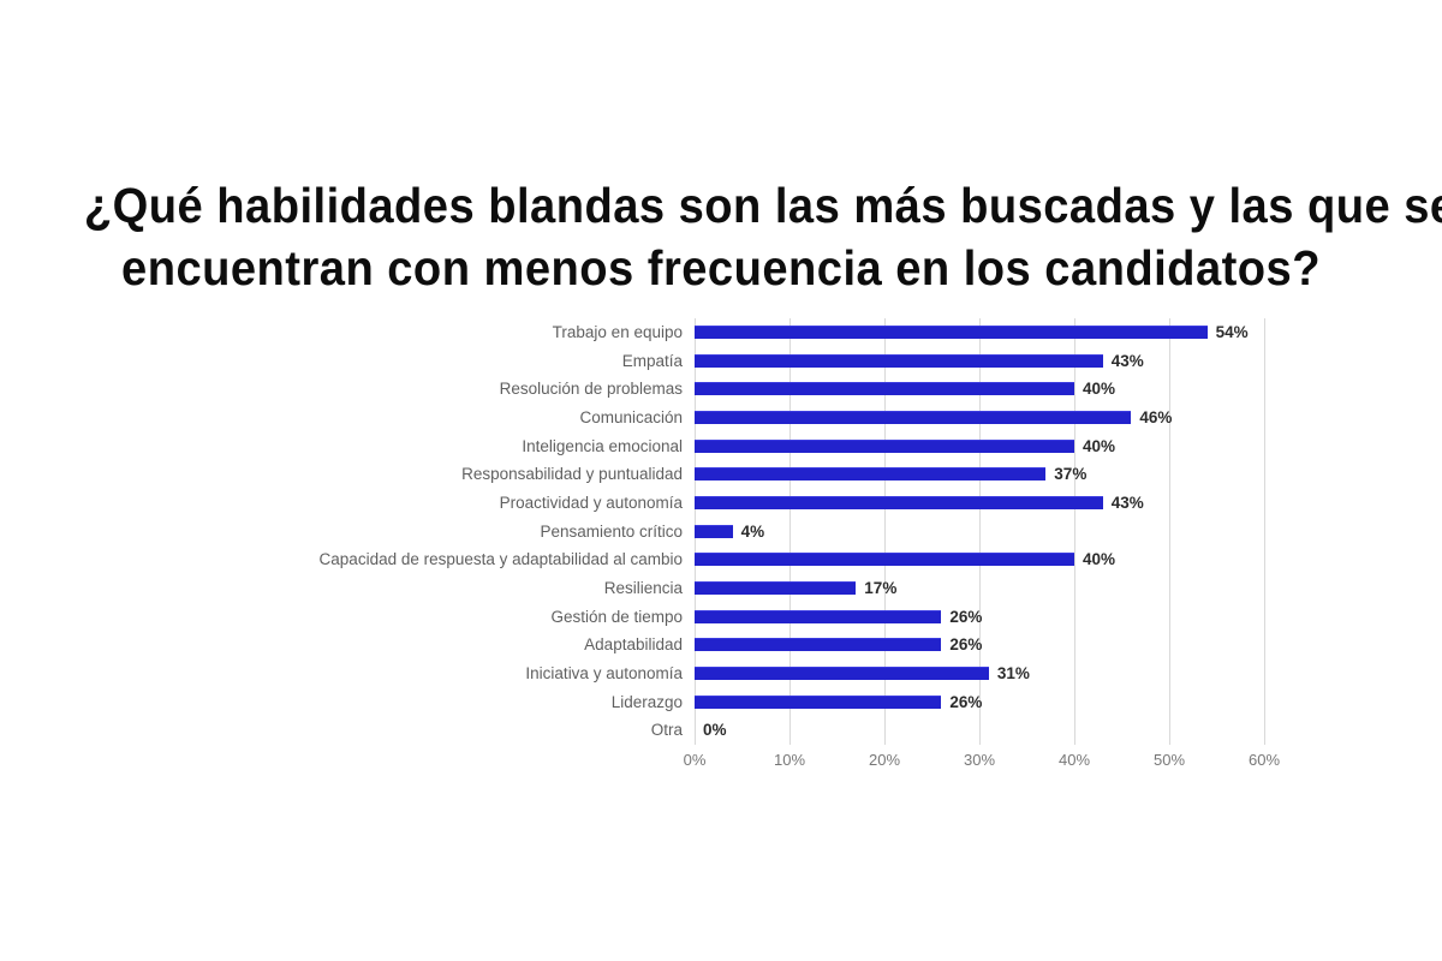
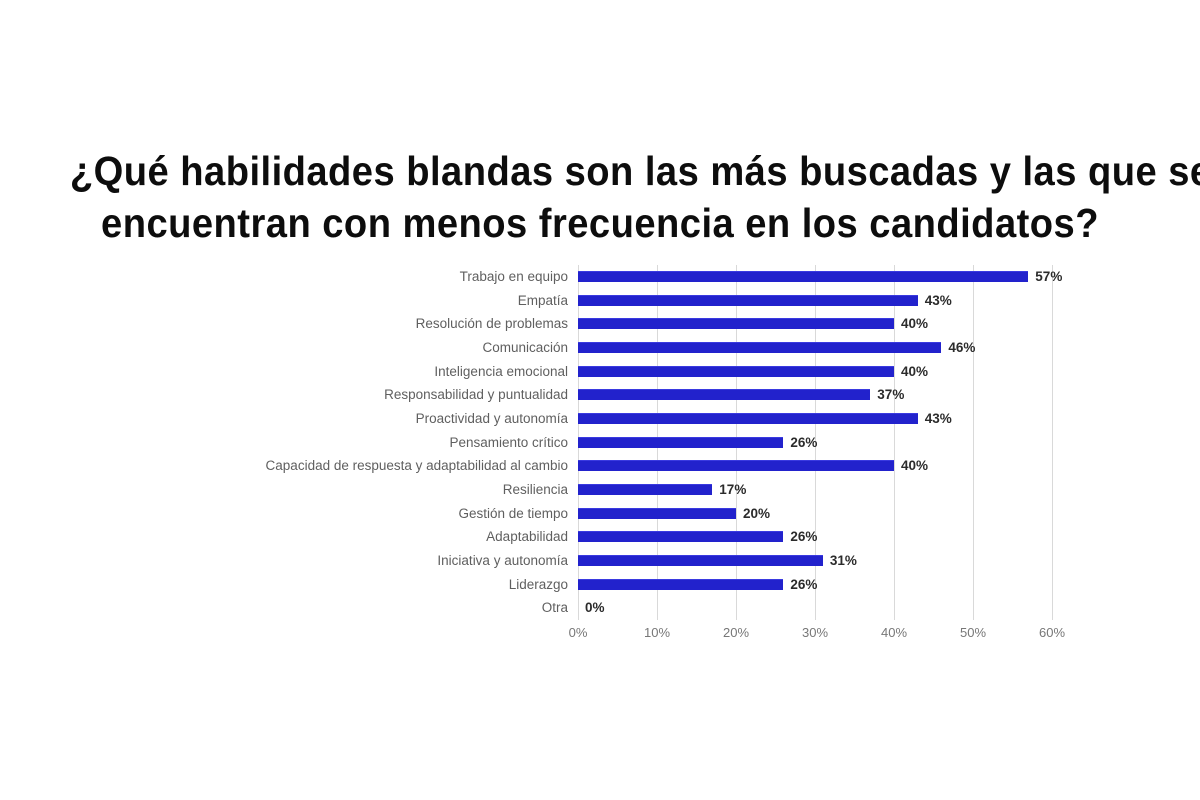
Trabajo en equipo: 54% -> 57%
Pensamiento crítico: 4% -> 26%
Gestión de tiempo: 26% -> 20%
